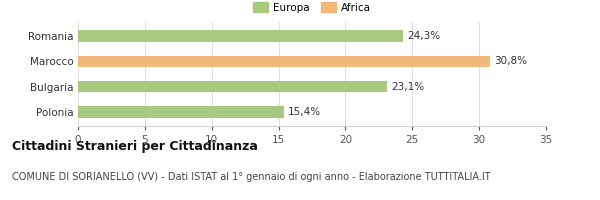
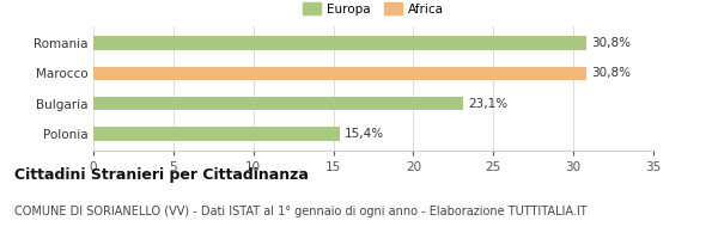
Romania: 24,3% -> 30,8%
